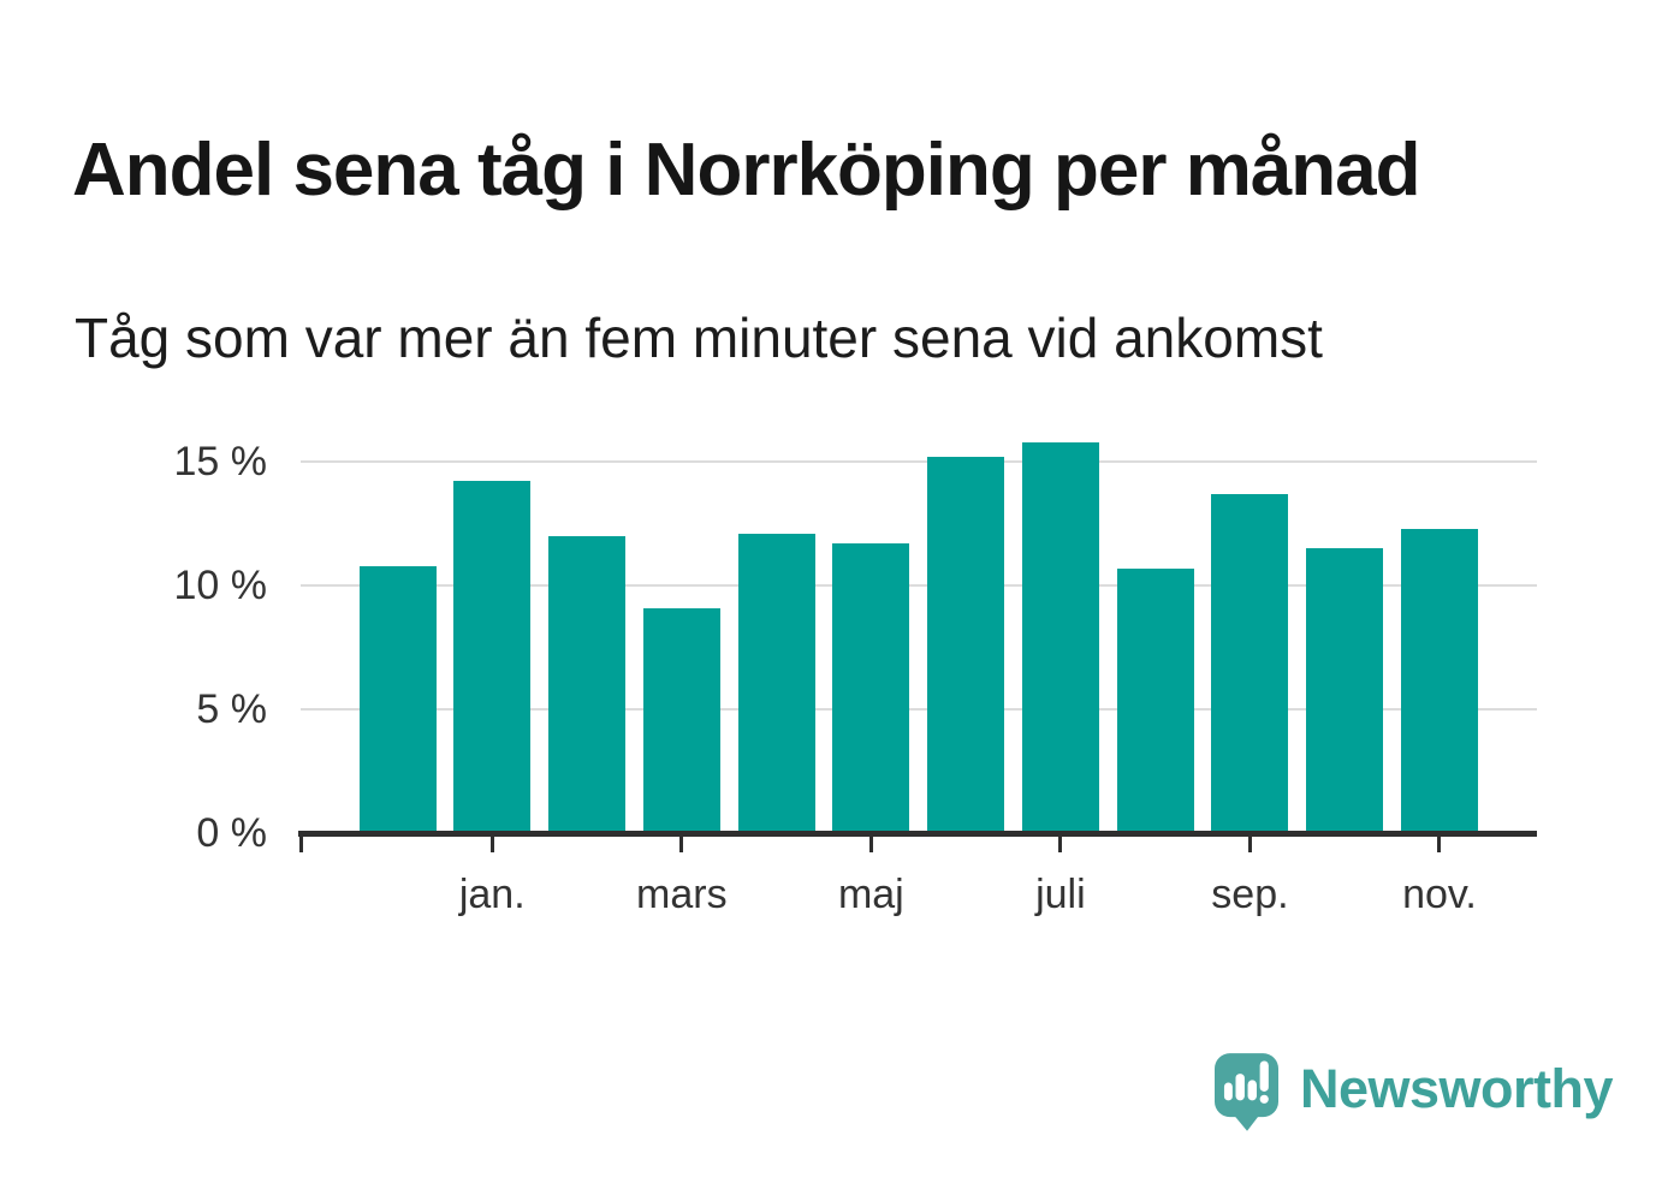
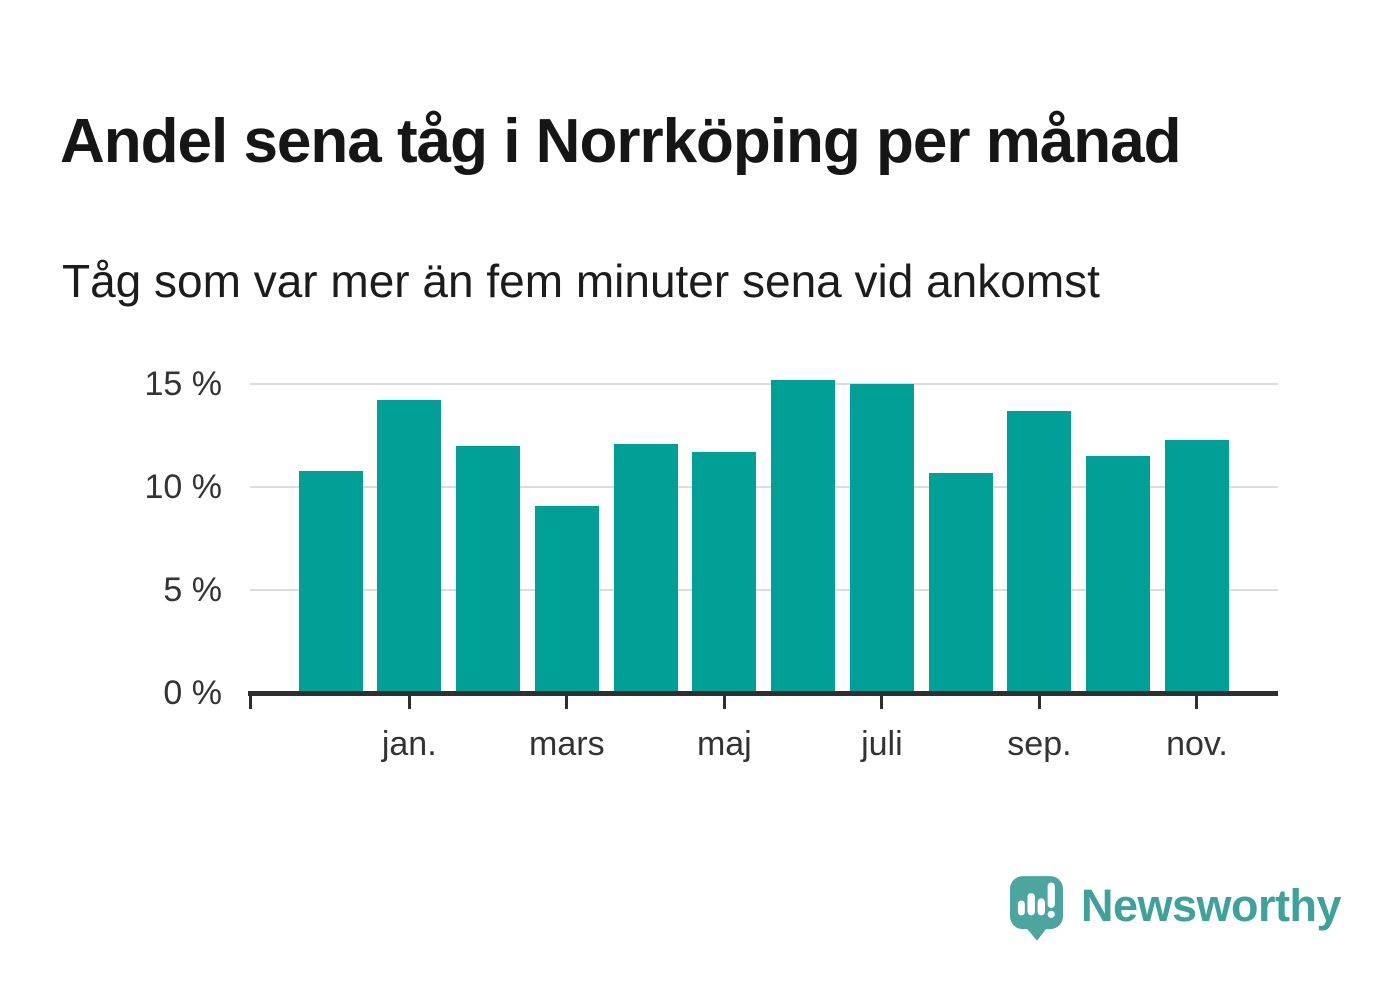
juli: 15.8% -> 15.0%
